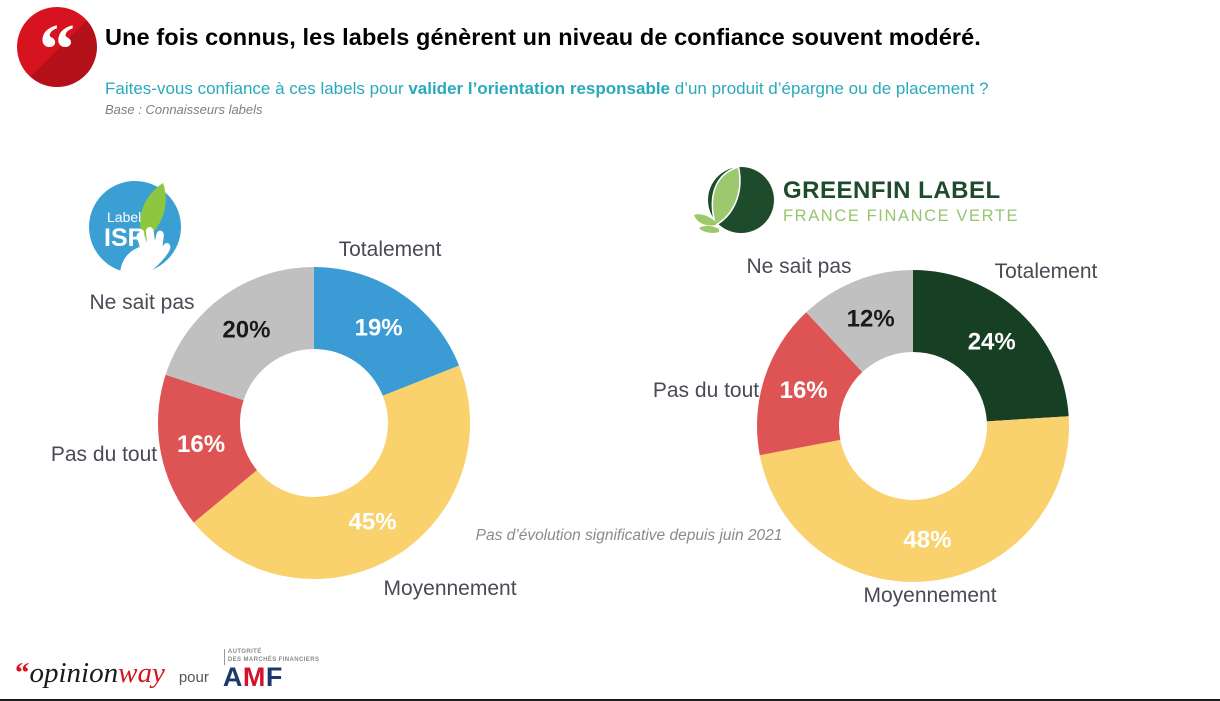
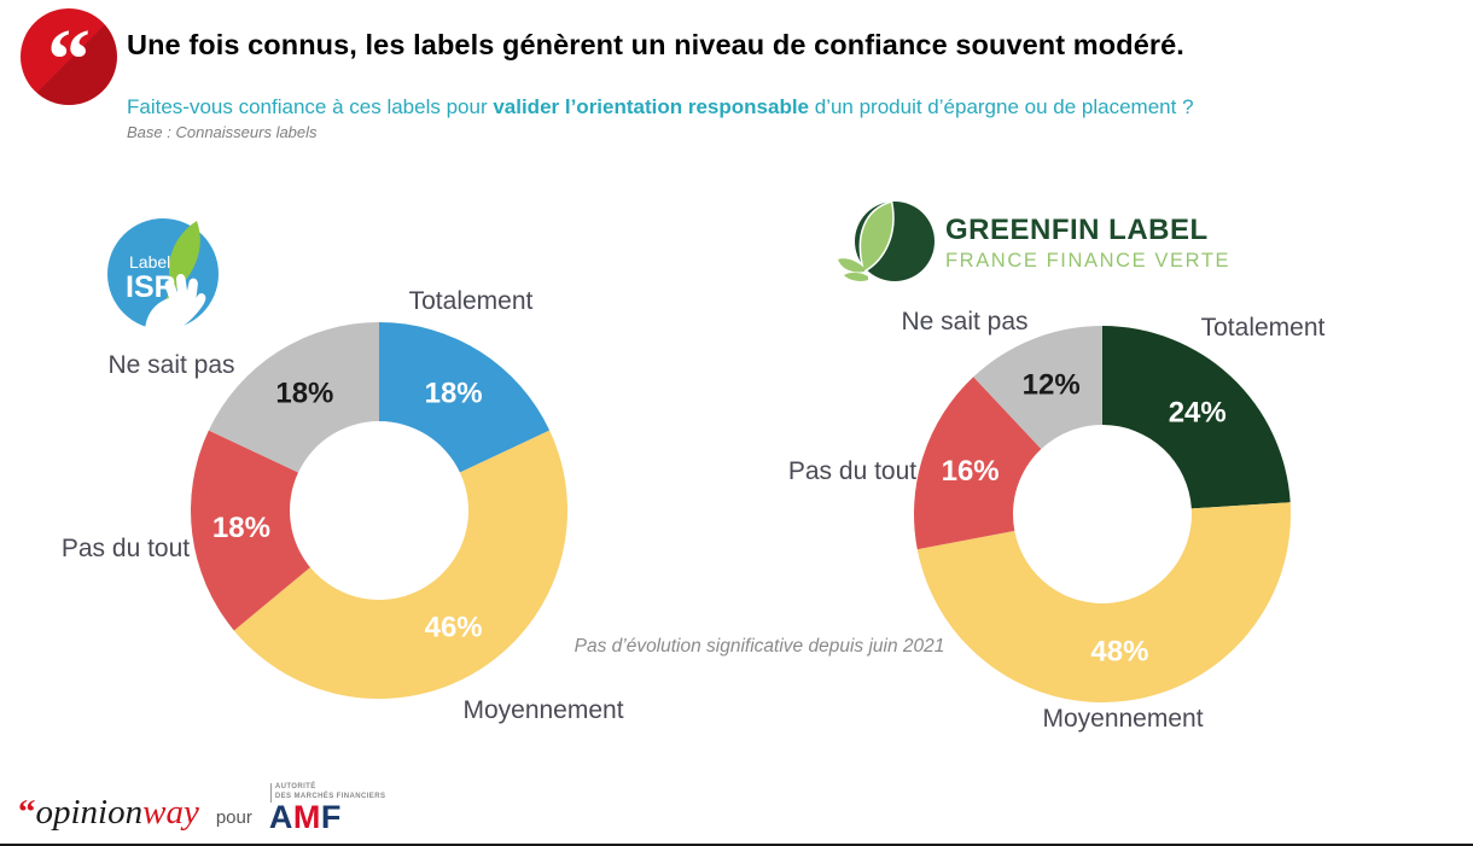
Label ISR/Totalement: 19% -> 18%
Label ISR/Moyennement: 45% -> 46%
Label ISR/Pas du tout: 16% -> 18%
Label ISR/Ne sait pas: 20% -> 18%
